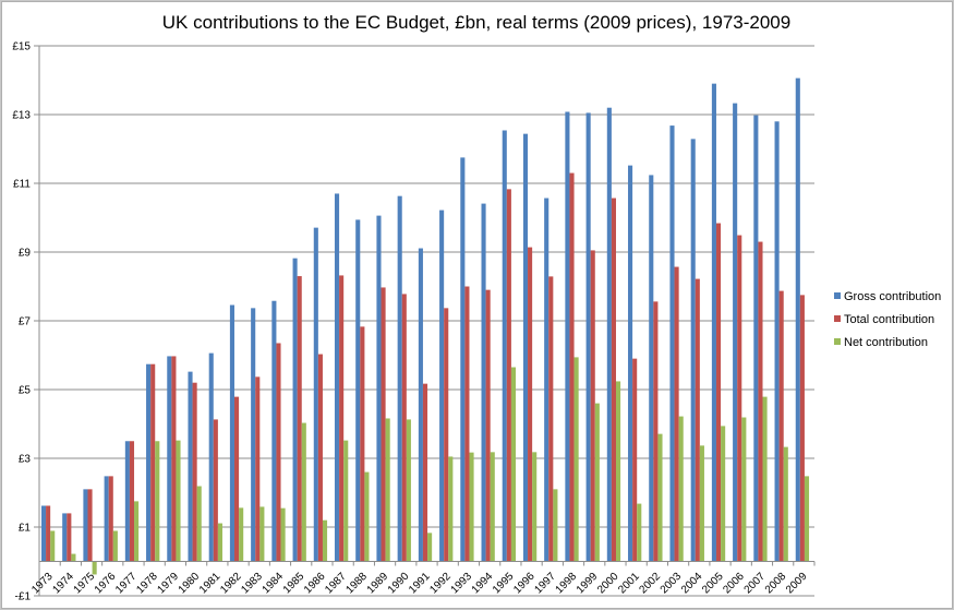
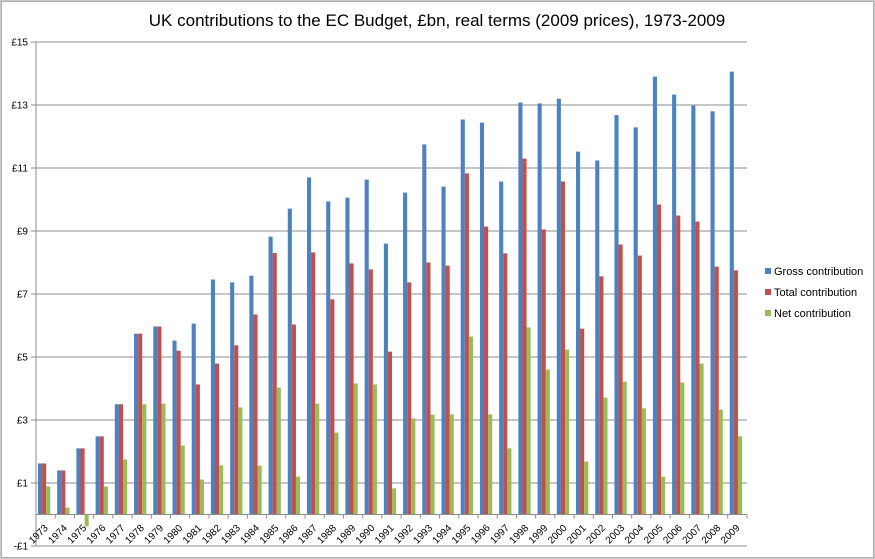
Net contribution/1983: £1.6 -> £3.4
Gross contribution/1991: £9.1 -> £8.6
Net contribution/2005: £3.9 -> £1.2
